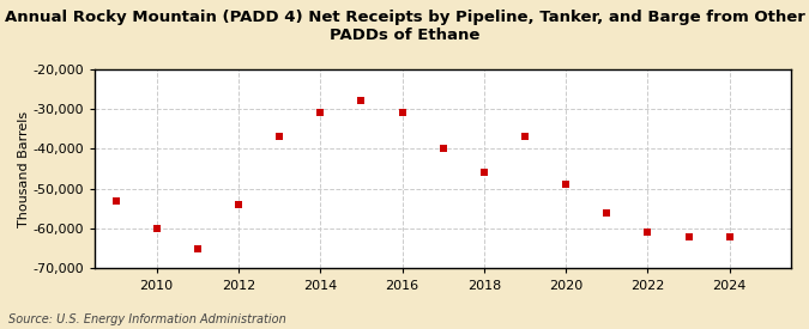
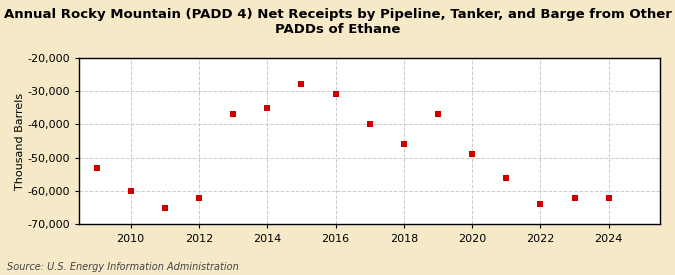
2012: -54,000 -> -62,000
2014: -31,000 -> -35,000
2022: -61,000 -> -64,000
